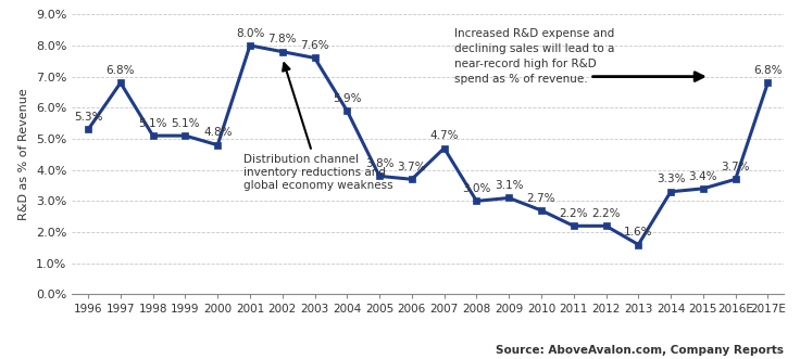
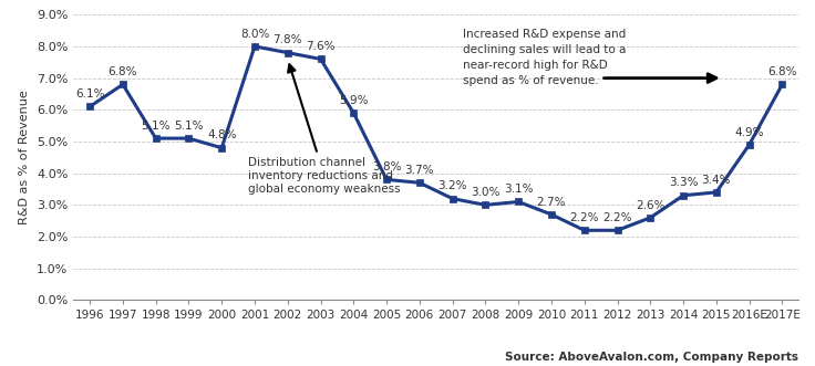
1996: 5.3% -> 6.1%
2007: 4.7% -> 3.2%
2013: 1.6% -> 2.6%
2016E: 3.7% -> 4.9%
